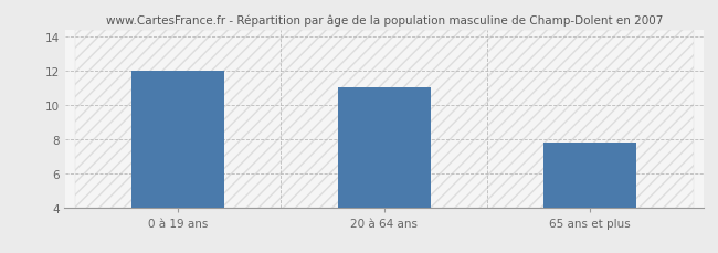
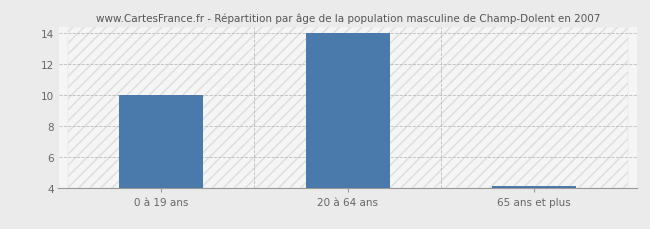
0 à 19 ans: 12.0 -> 10.0
20 à 64 ans: 11.0 -> 14.0
65 ans et plus: 7.8 -> 4.1
